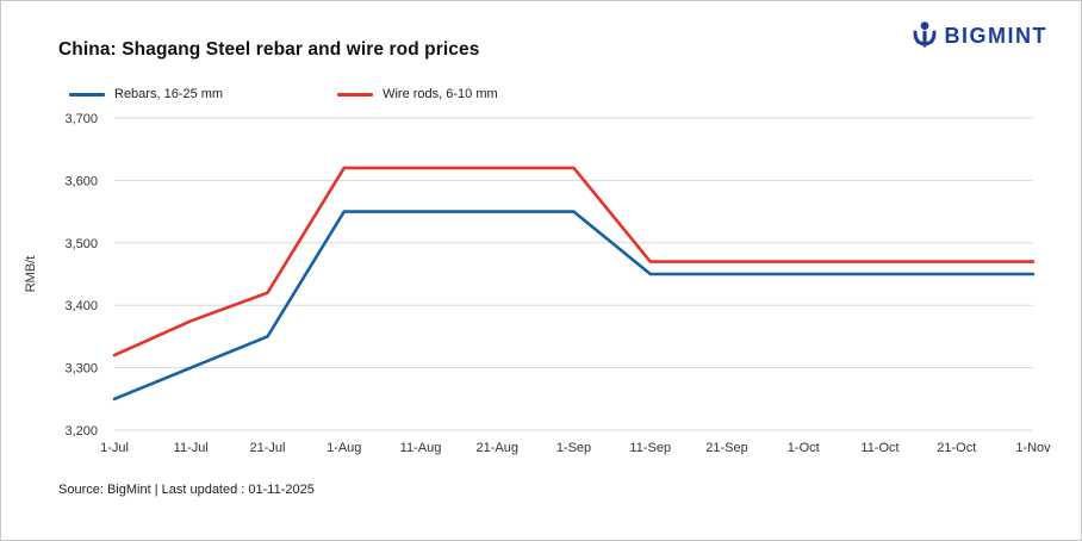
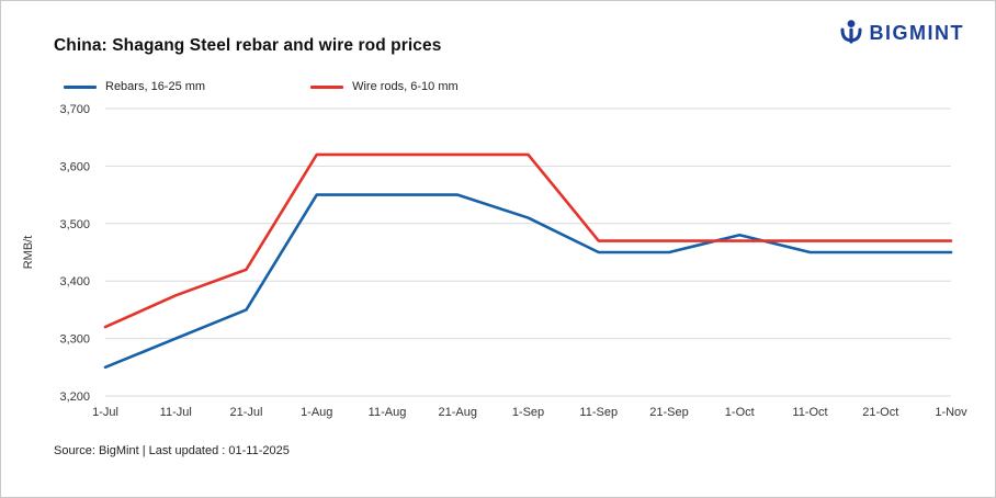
Rebars, 16-25 mm/1-Sep: 3550 -> 3510
Rebars, 16-25 mm/1-Oct: 3450 -> 3480
